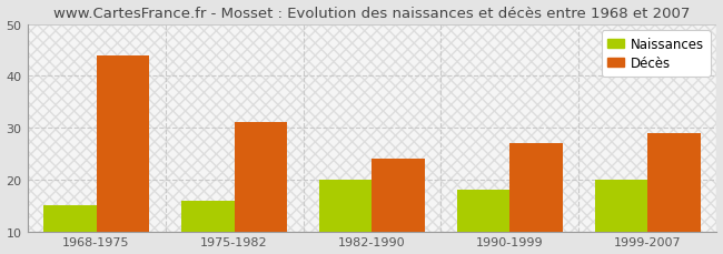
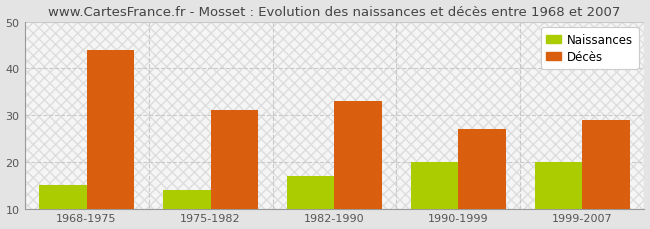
Naissances/1975-1982: 16 -> 14
Naissances/1982-1990: 20 -> 17
Décès/1982-1990: 24 -> 33
Naissances/1990-1999: 18 -> 20
